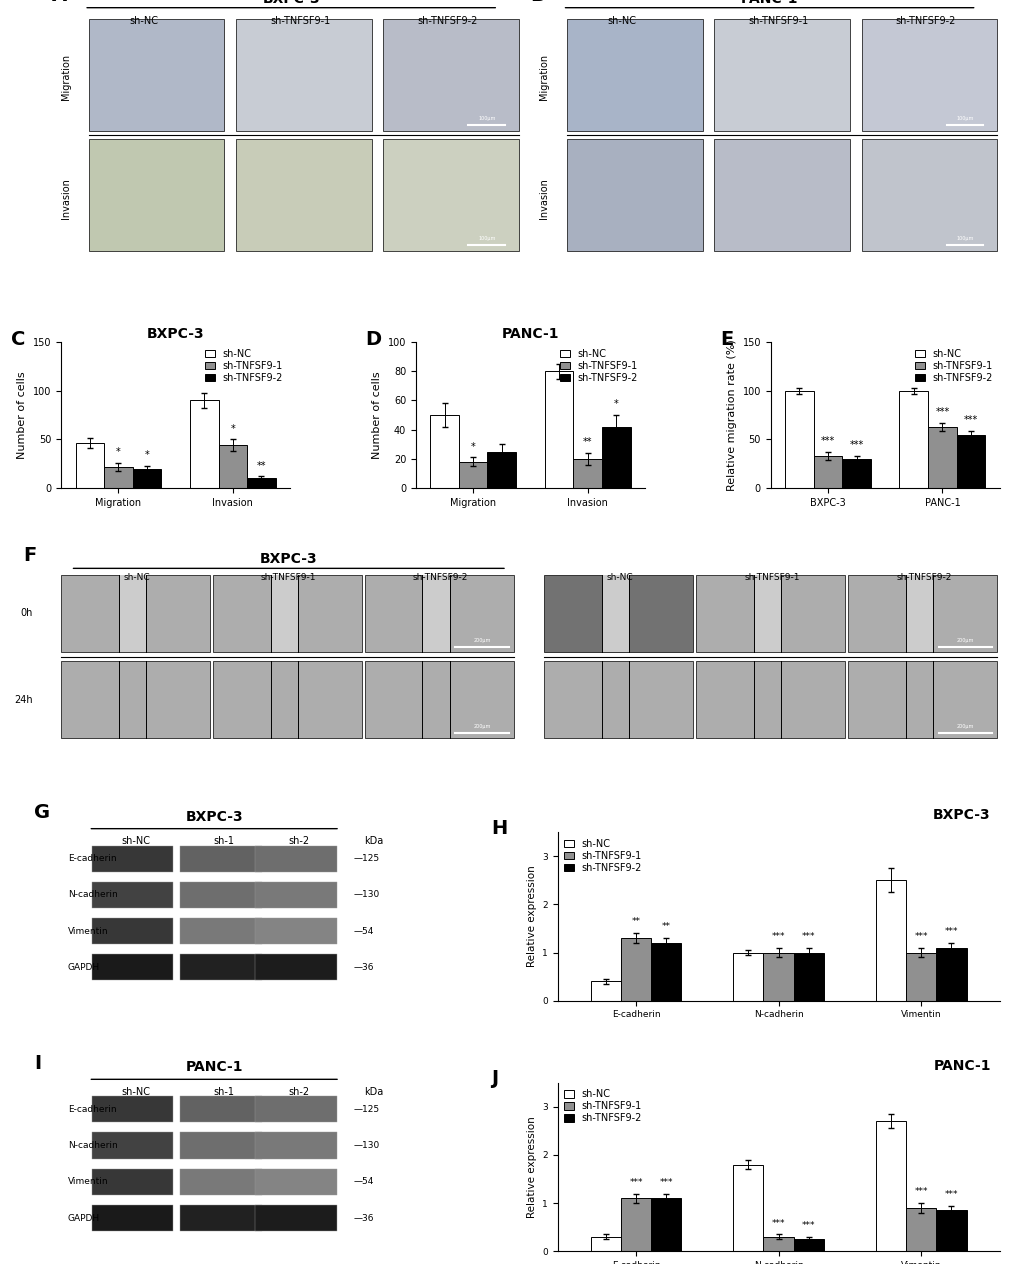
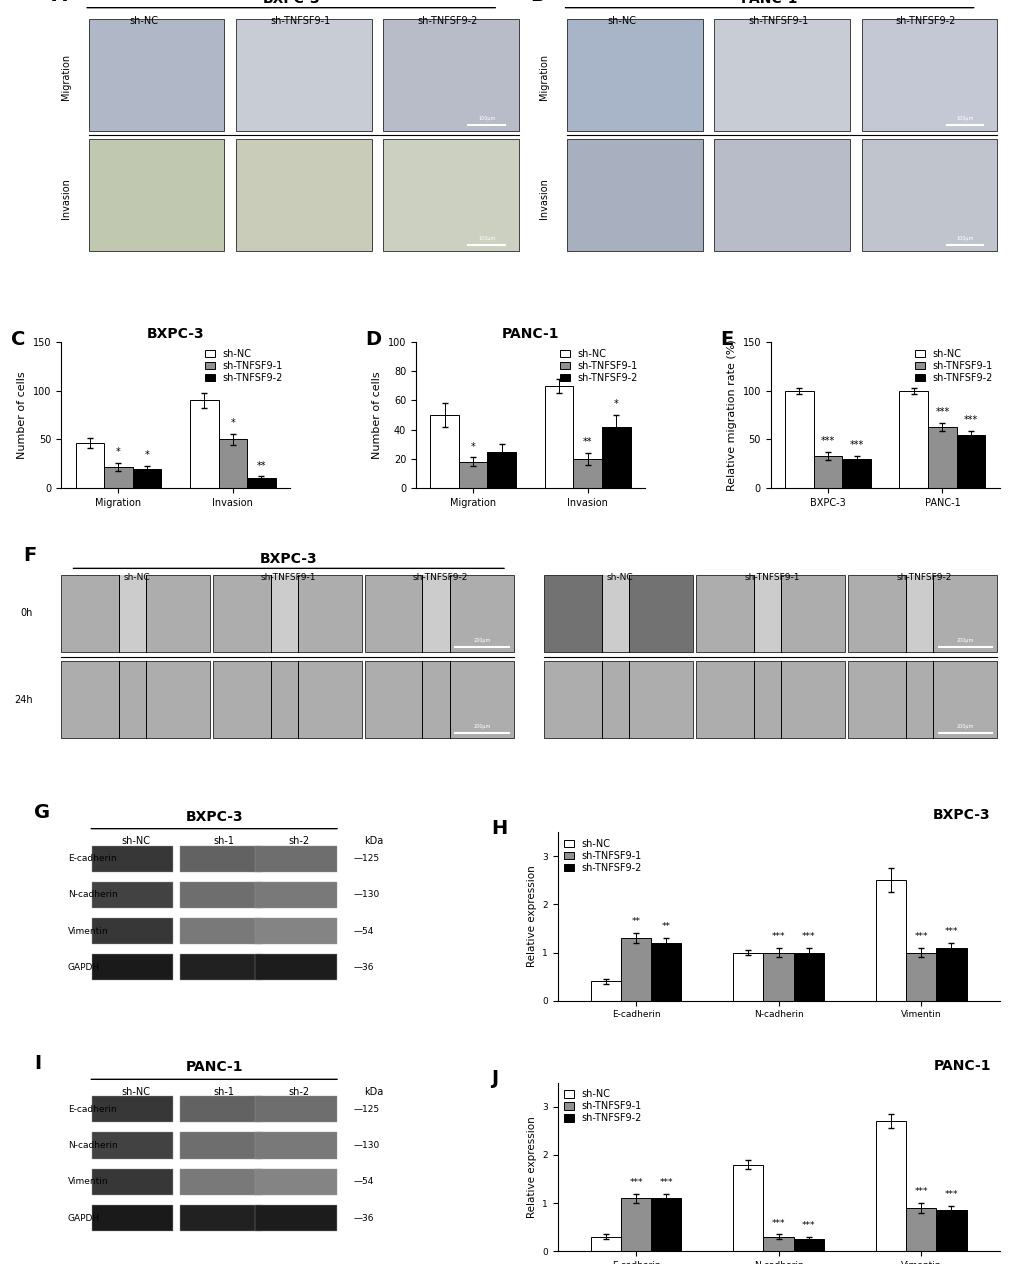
BXPC-3/sh-TNFSF9-1/Invasion: 44 -> 50
PANC-1/sh-NC/Invasion: 80 -> 70
